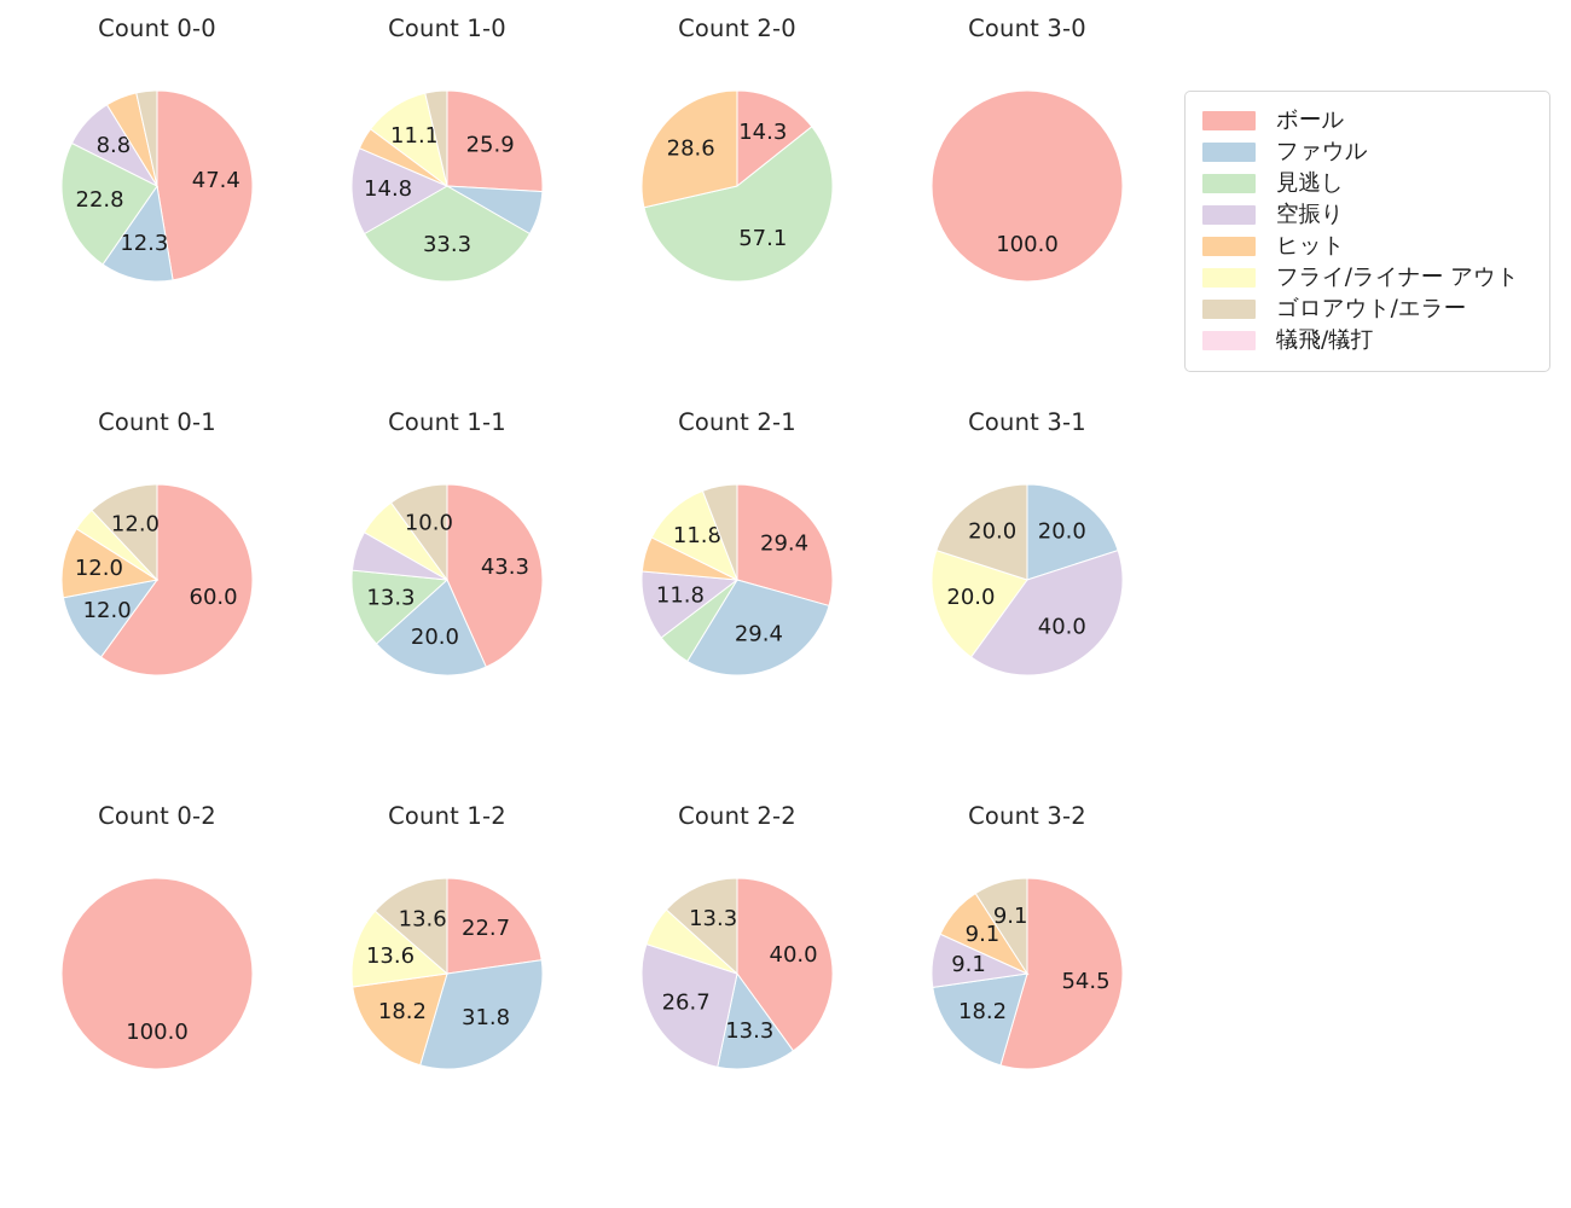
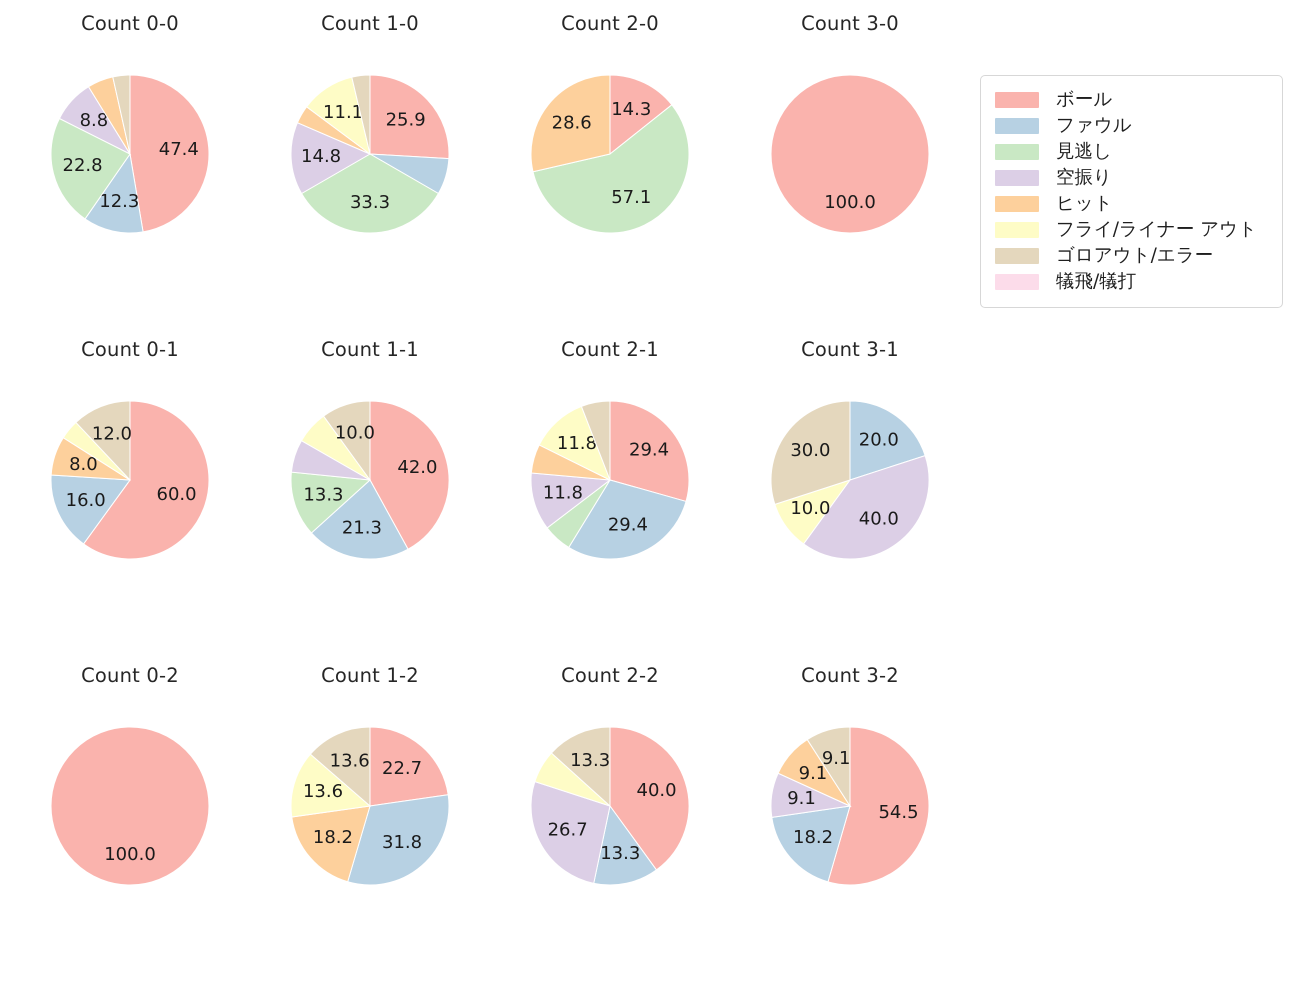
Count 0-1/ファウル: 12.0 -> 16.0
Count 0-1/ヒット: 12.0 -> 8.0
Count 1-1/ボール: 43.3 -> 42.0
Count 1-1/ファウル: 20.0 -> 21.3
Count 3-1/フライ/ライナー アウト: 20.0 -> 10.0
Count 3-1/ゴロアウト/エラー: 20.0 -> 30.0
